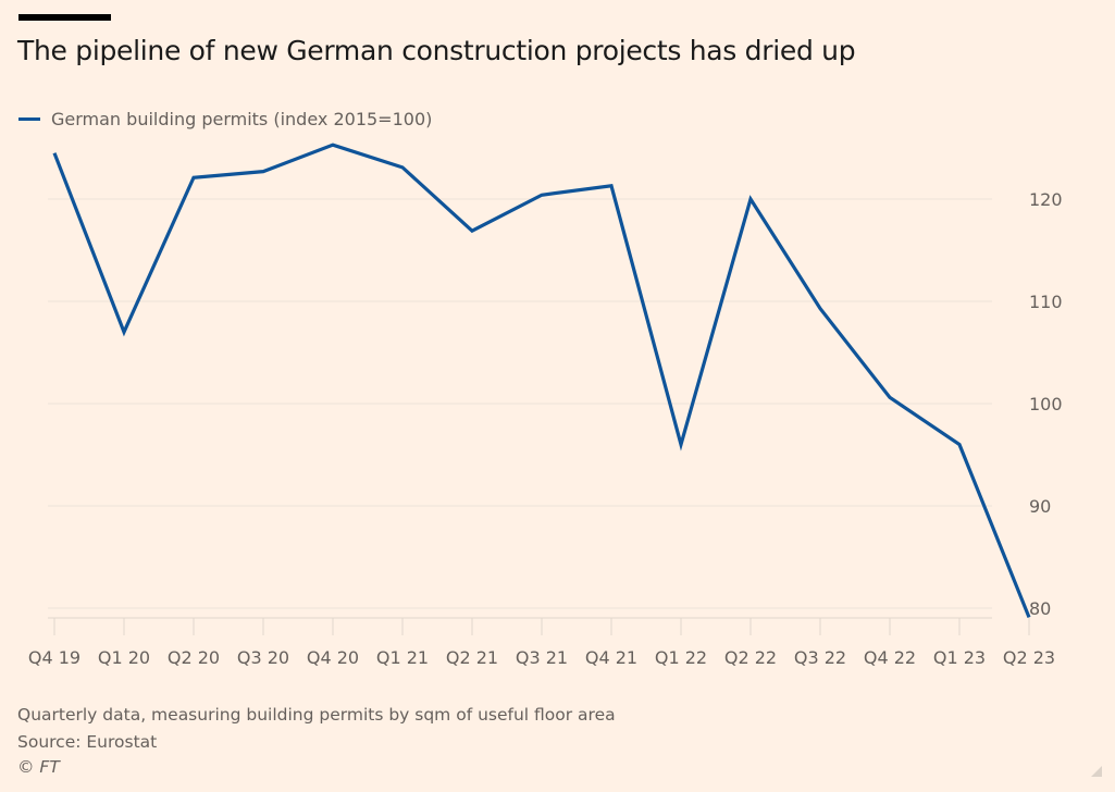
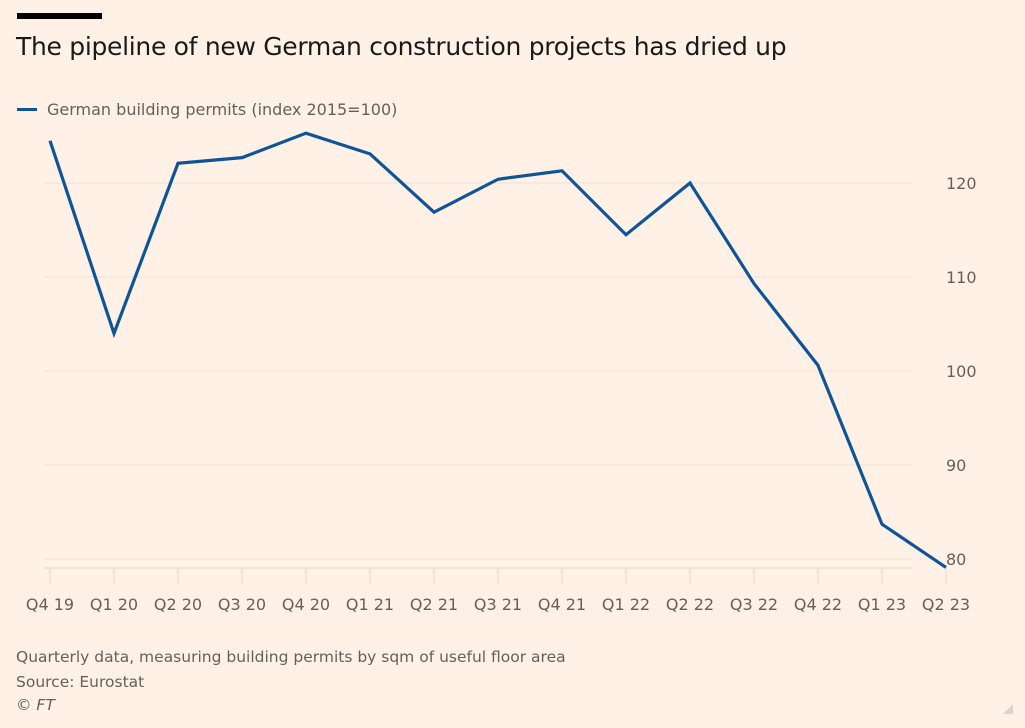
Q1 20: 107 -> 104
Q1 22: 96 -> 114
Q1 23: 96 -> 84
